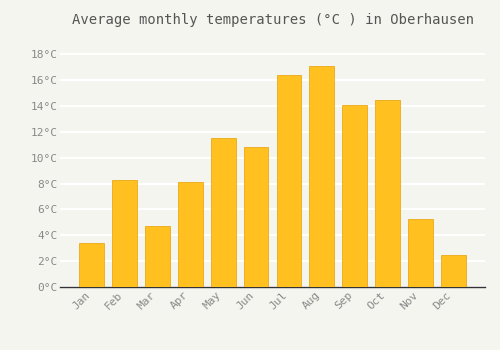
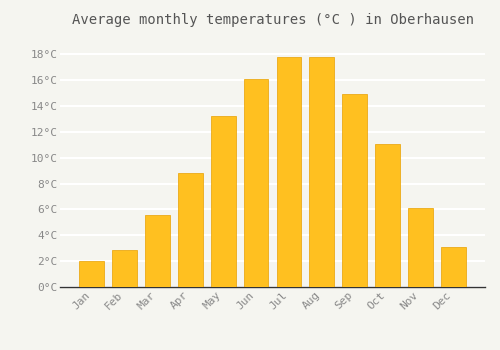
Jan: 3.4°C -> 2.0°C
Feb: 8.3°C -> 2.9°C
Mar: 4.7°C -> 5.6°C
Apr: 8.1°C -> 8.8°C
May: 11.5°C -> 13.2°C
Jun: 10.8°C -> 16.1°C
Jul: 16.4°C -> 17.8°C
Aug: 17.1°C -> 17.8°C
Sep: 14.1°C -> 14.9°C
Oct: 14.5°C -> 11.1°C
Nov: 5.3°C -> 6.1°C
Dec: 2.5°C -> 3.1°C
